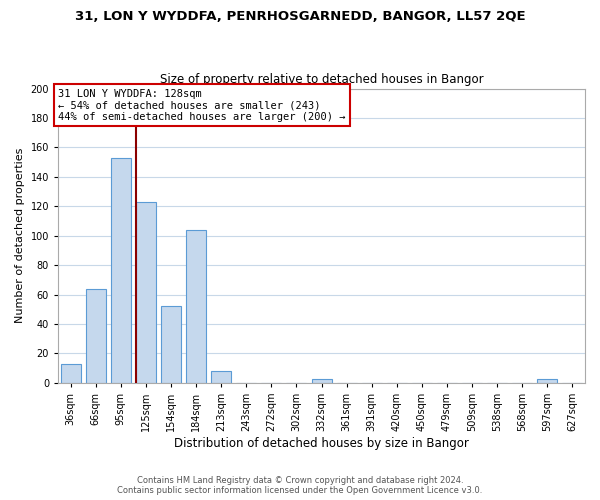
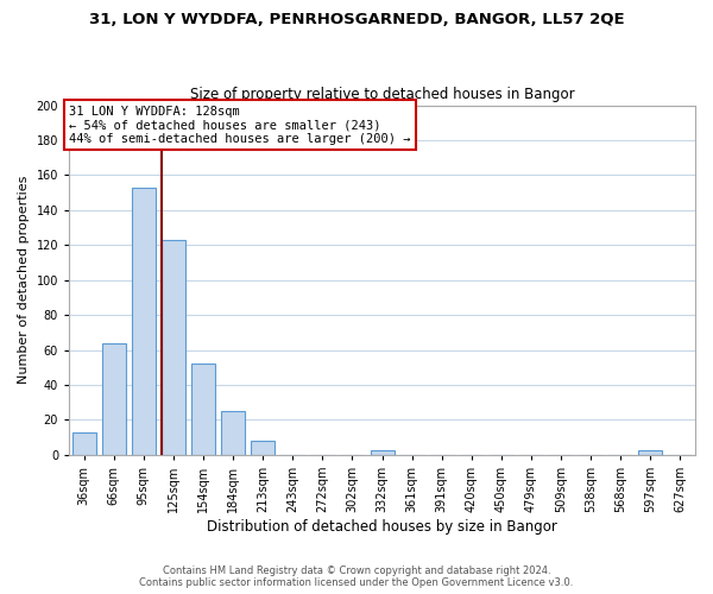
184sqm: 104 -> 25
